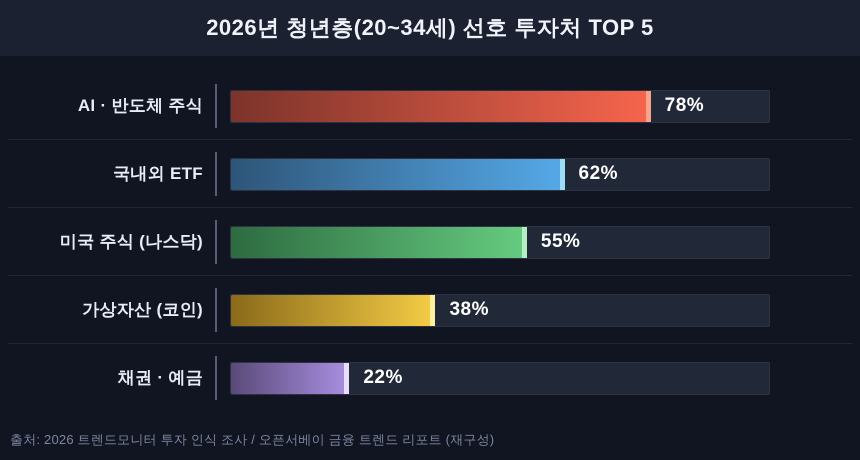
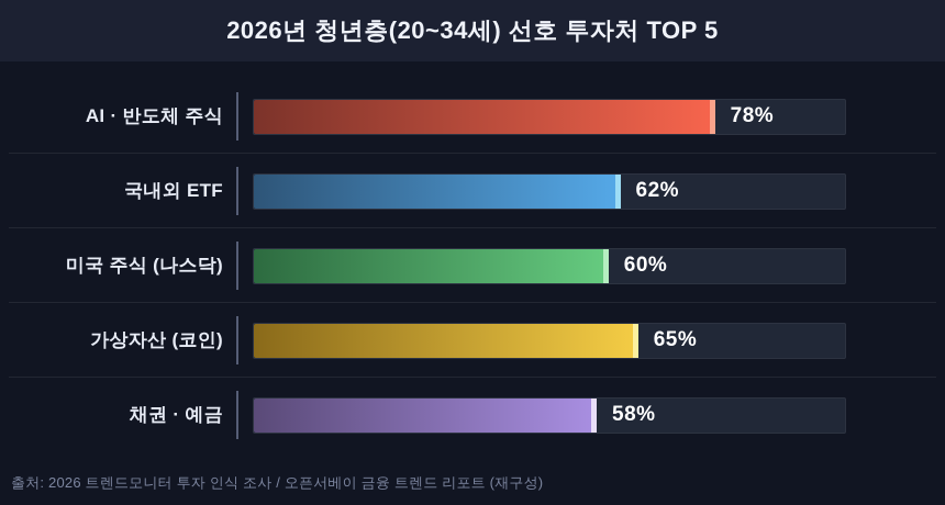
미국 주식 (나스닥): 55% -> 60%
가상자산 (코인): 38% -> 65%
채권 · 예금: 22% -> 58%
